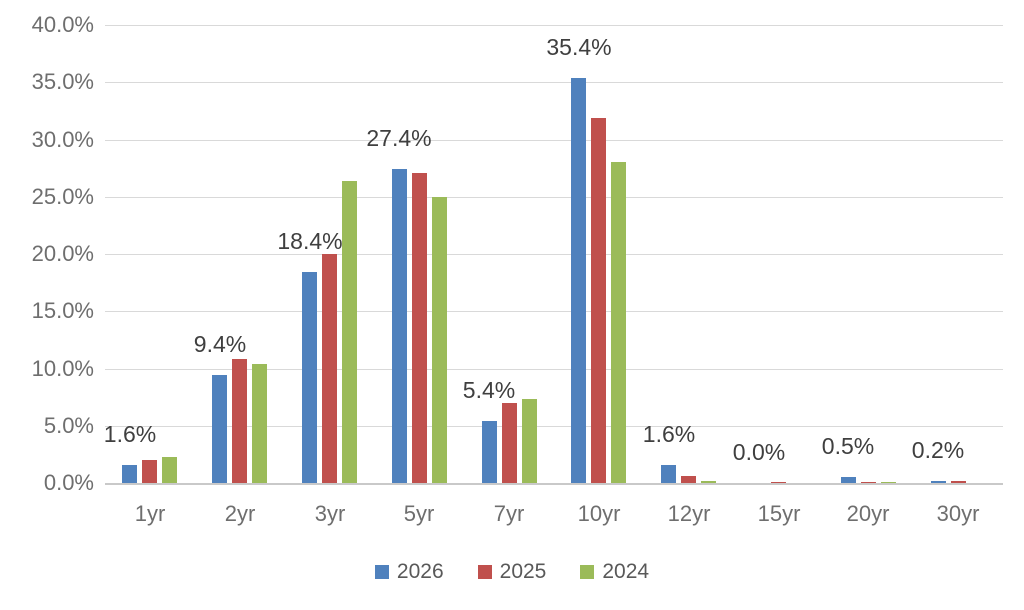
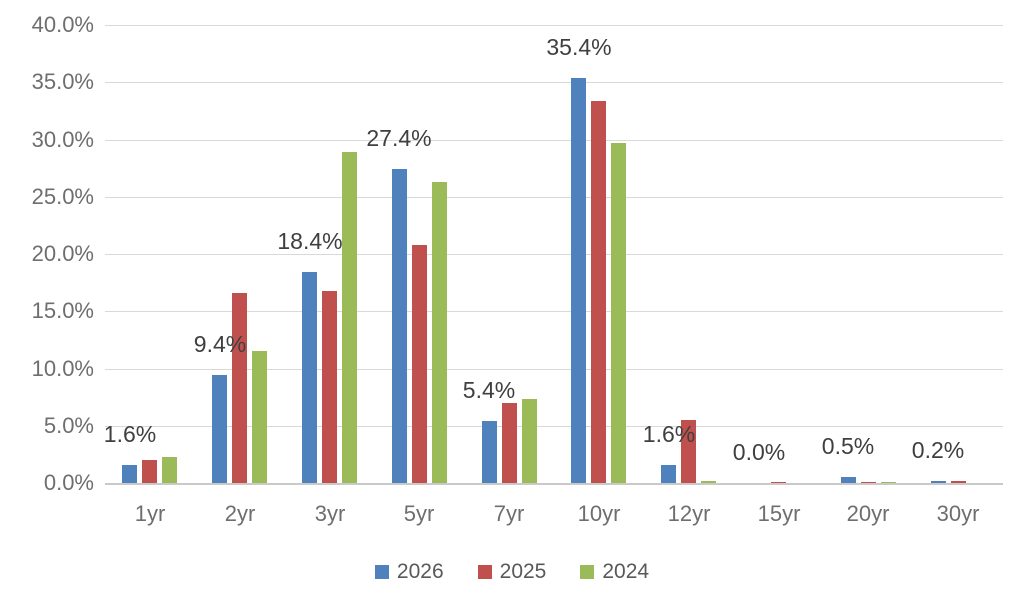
2025/2yr: 10.8% -> 16.6%
2024/2yr: 10.4% -> 11.5%
2025/3yr: 20.0% -> 16.8%
2024/3yr: 26.4% -> 28.9%
2025/5yr: 27.1% -> 20.8%
2024/5yr: 25.0% -> 26.3%
2025/10yr: 31.9% -> 33.4%
2024/10yr: 28.0% -> 29.7%
2025/12yr: 0.6% -> 5.5%
